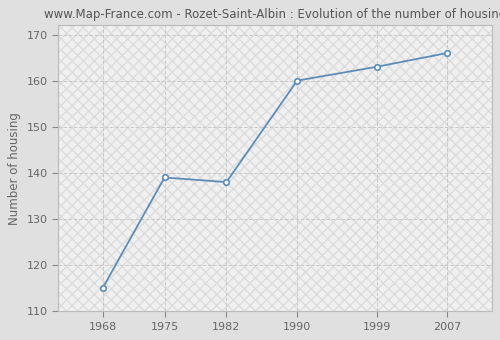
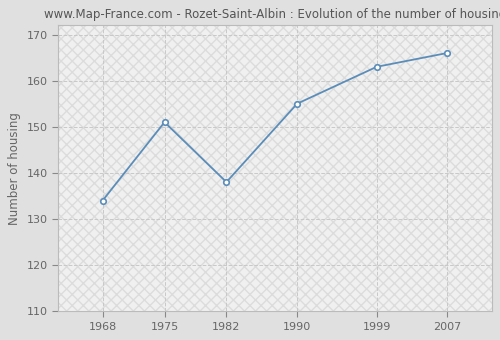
1968: 115 -> 134
1975: 139 -> 151
1990: 160 -> 155
